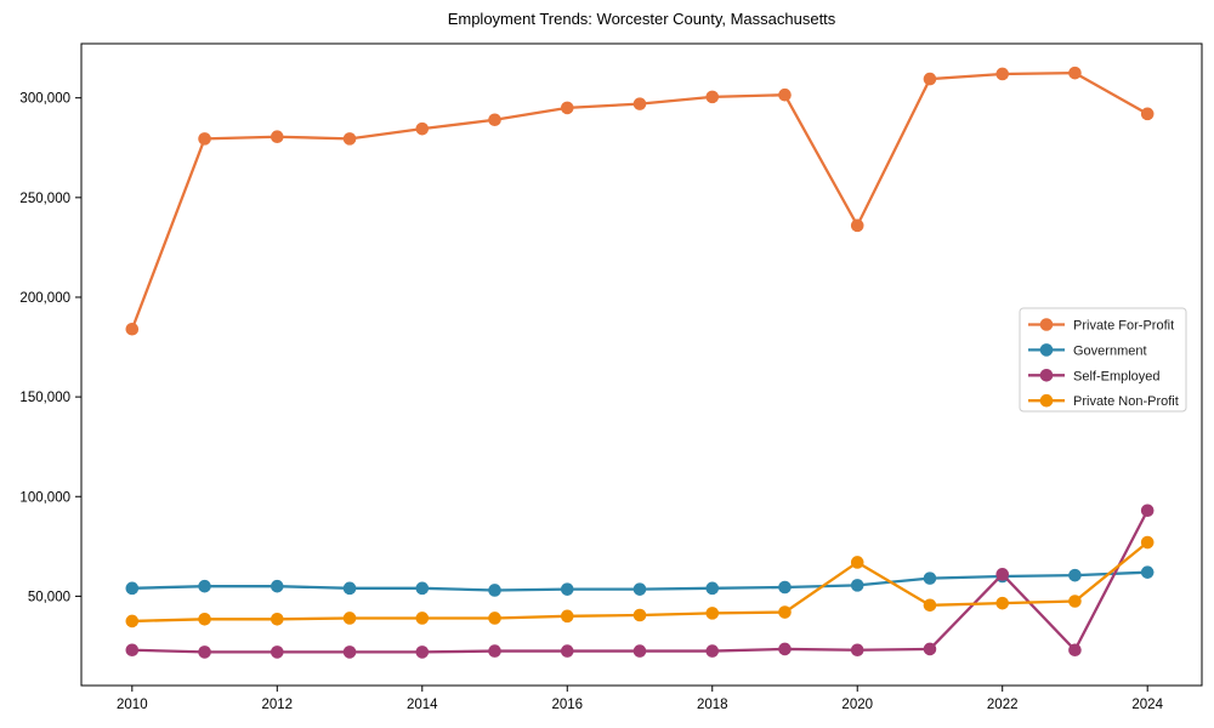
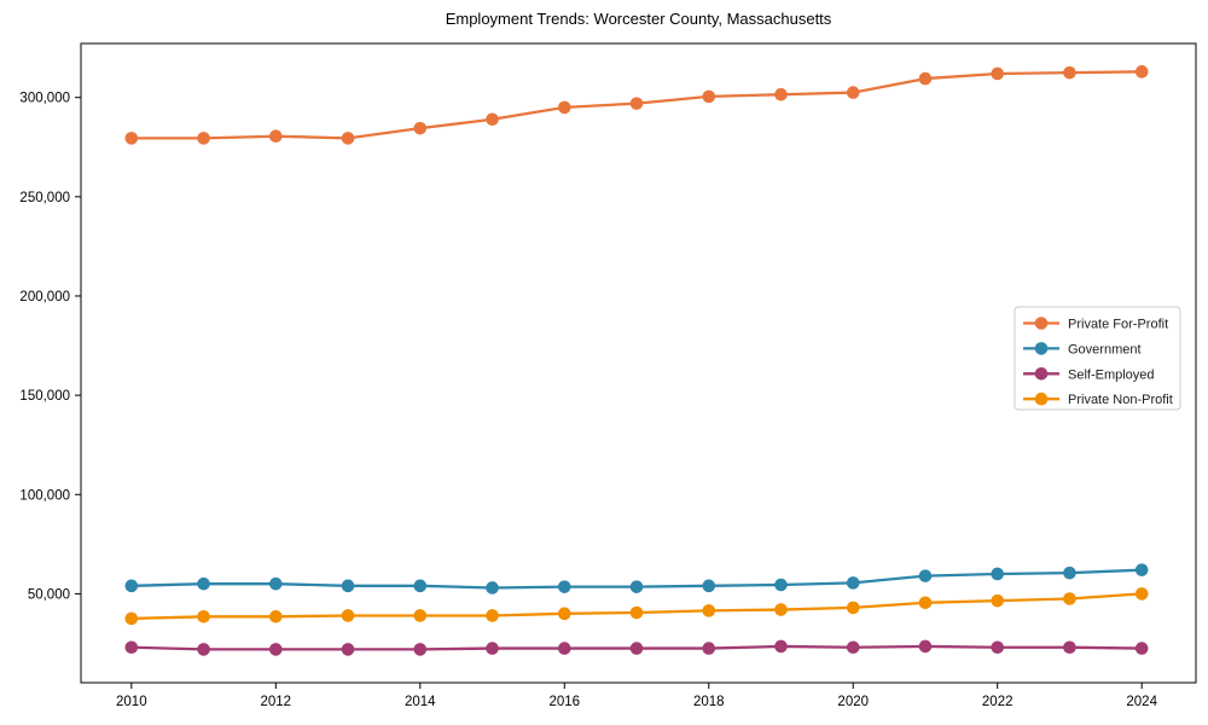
Private For-Profit/2010: 184000 -> 280000
Private For-Profit/2020: 236000 -> 302000
Private Non-Profit/2020: 67000 -> 43000
Self-Employed/2022: 61000 -> 23000
Private For-Profit/2024: 292000 -> 313000
Self-Employed/2024: 93000 -> 22000
Private Non-Profit/2024: 77000 -> 50000
